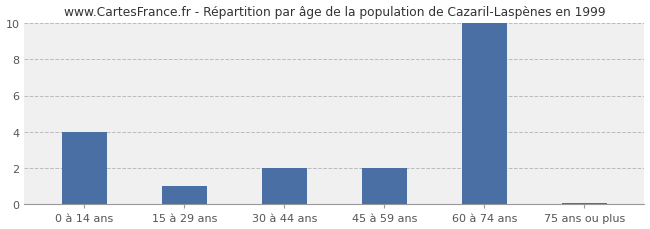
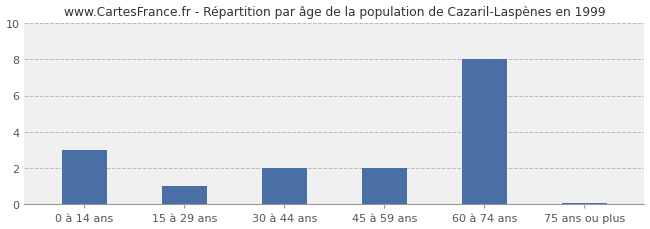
0 à 14 ans: 4.0 -> 3.0
60 à 74 ans: 10.0 -> 8.0
